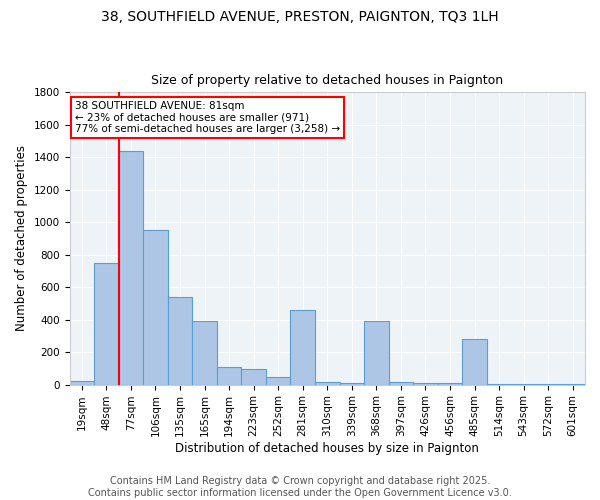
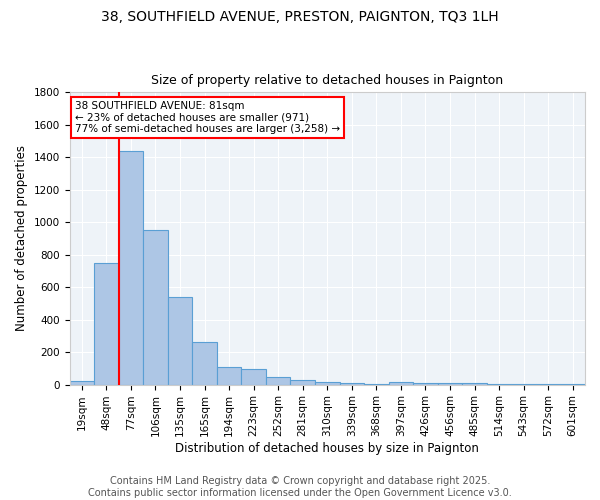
165sqm: 390 -> 260
281sqm: 460 -> 30
368sqm: 390 -> 0
485sqm: 280 -> 10
